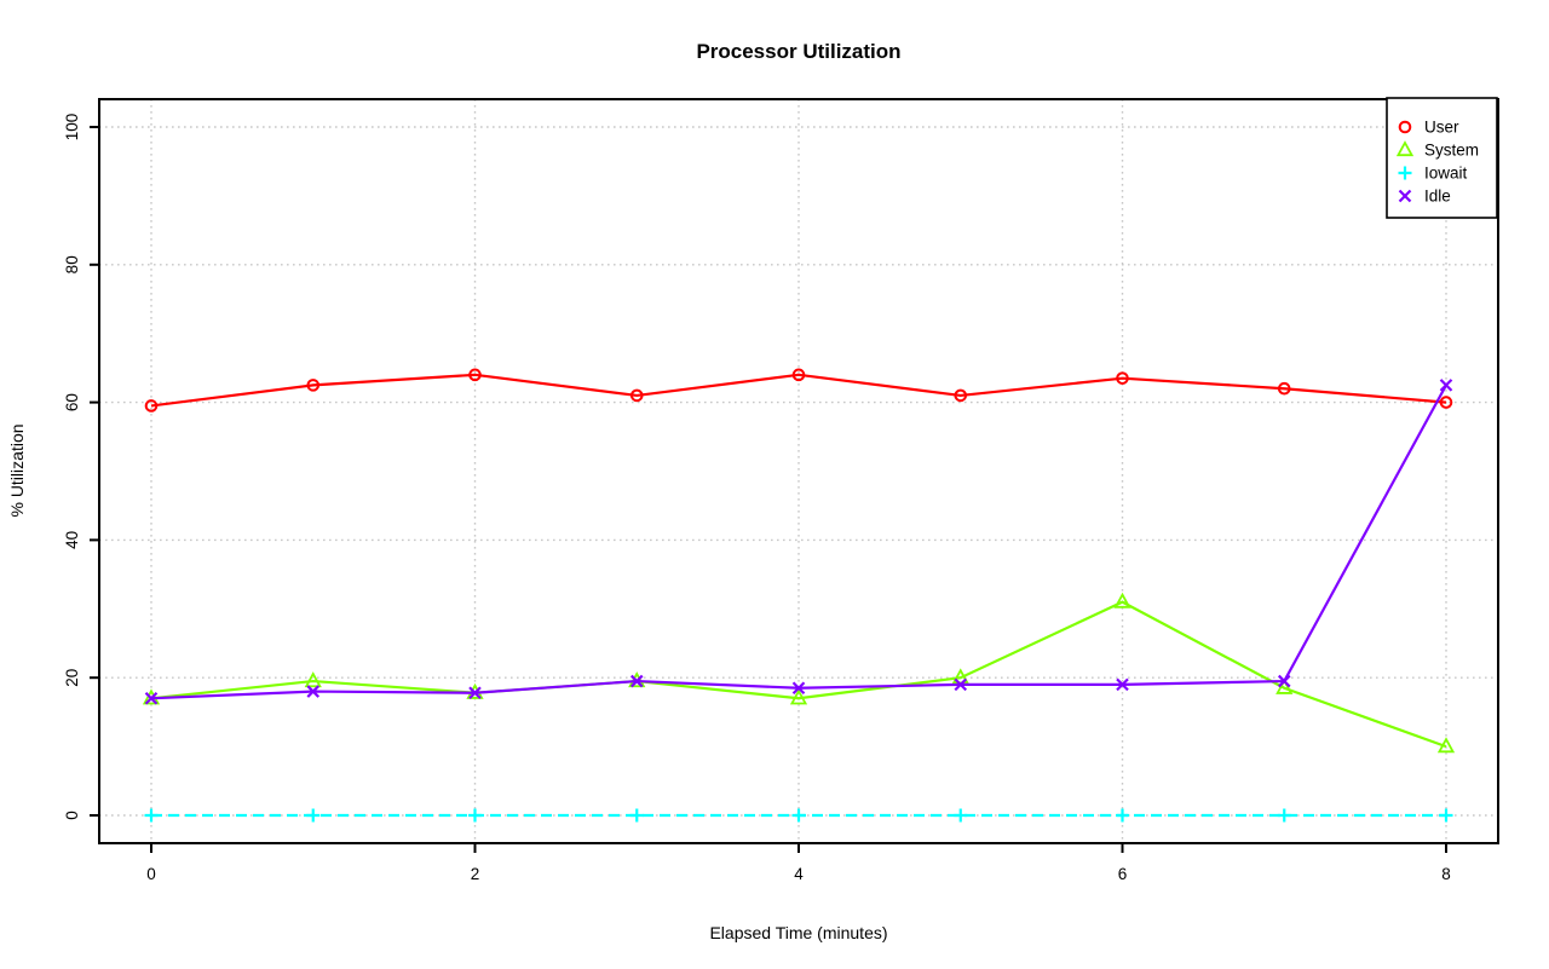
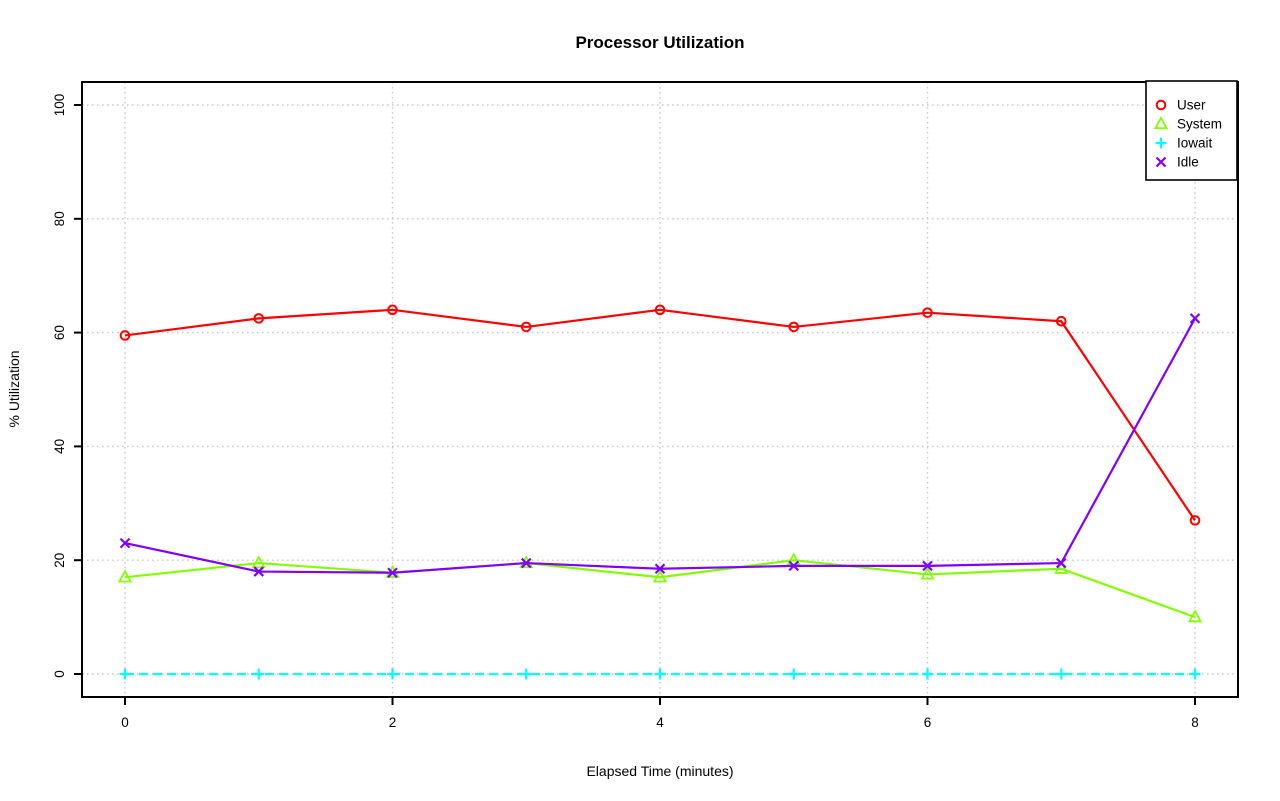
Idle/0: 17 -> 23
System/6: 31 -> 18
User/8: 60 -> 27
